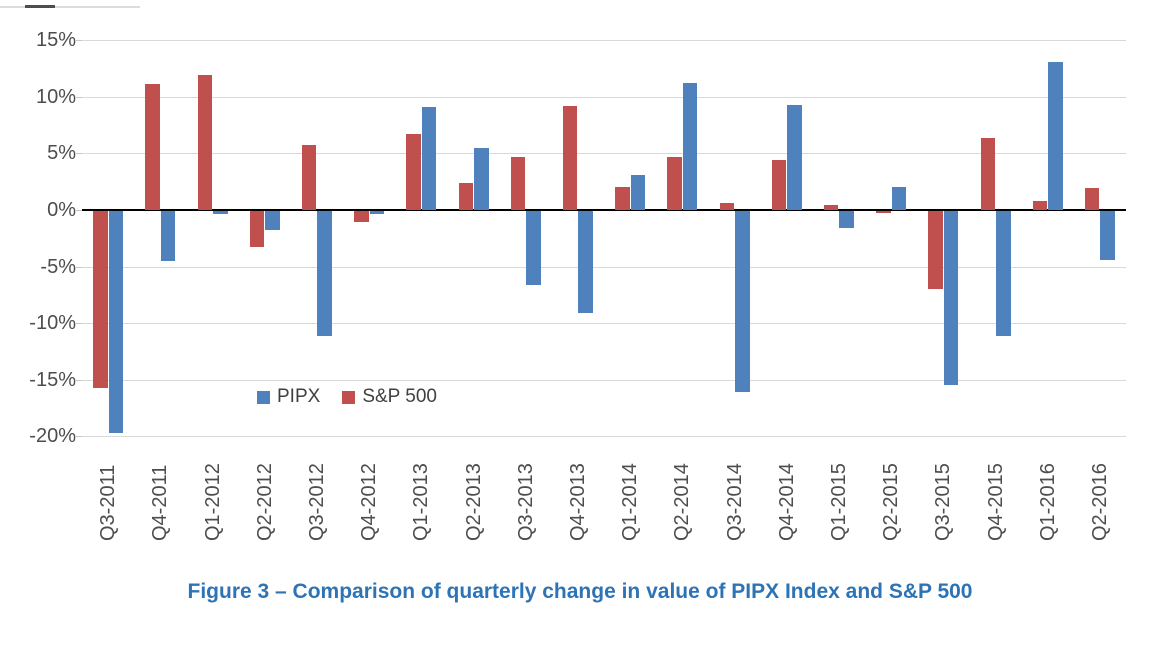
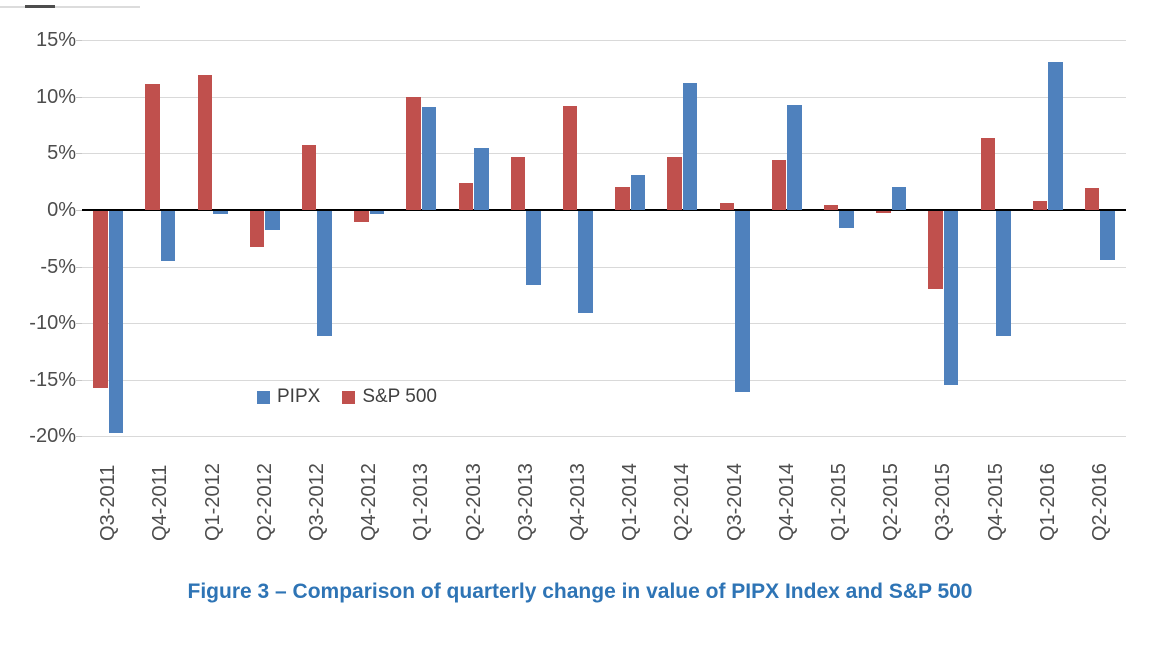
S&P 500/Q1-2013: 6.7% -> 10.0%
